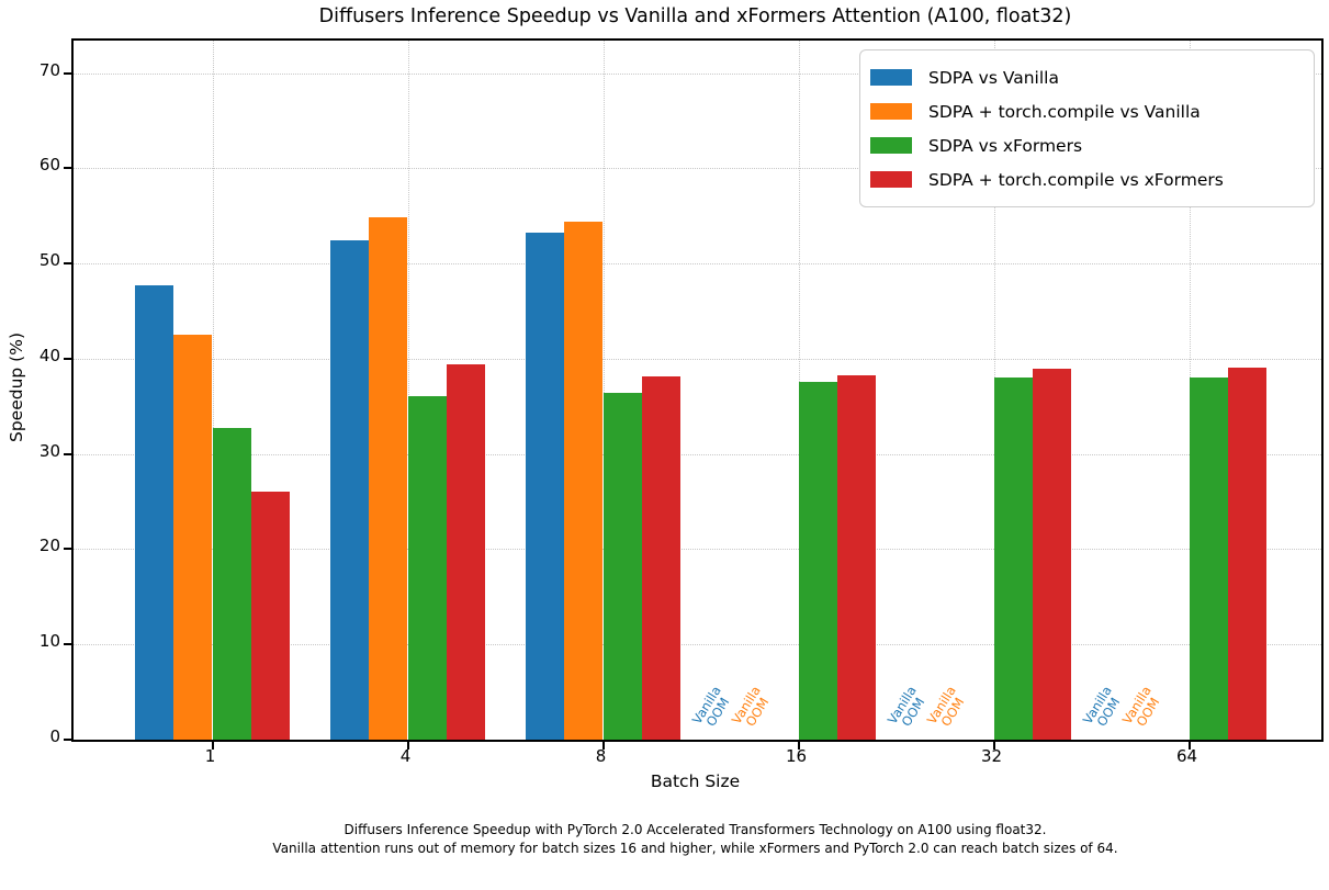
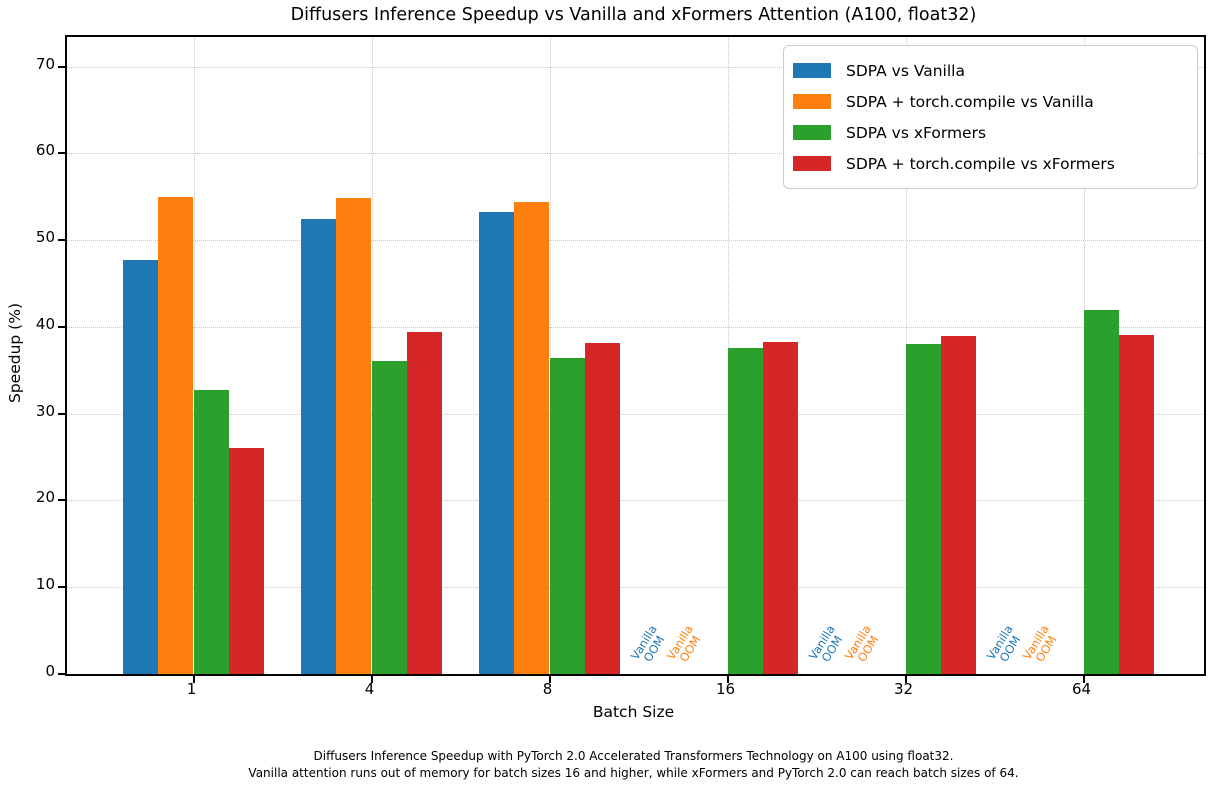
SDPA + torch.compile vs Vanilla/1: 42 -> 55
SDPA vs xFormers/64: 38 -> 42
